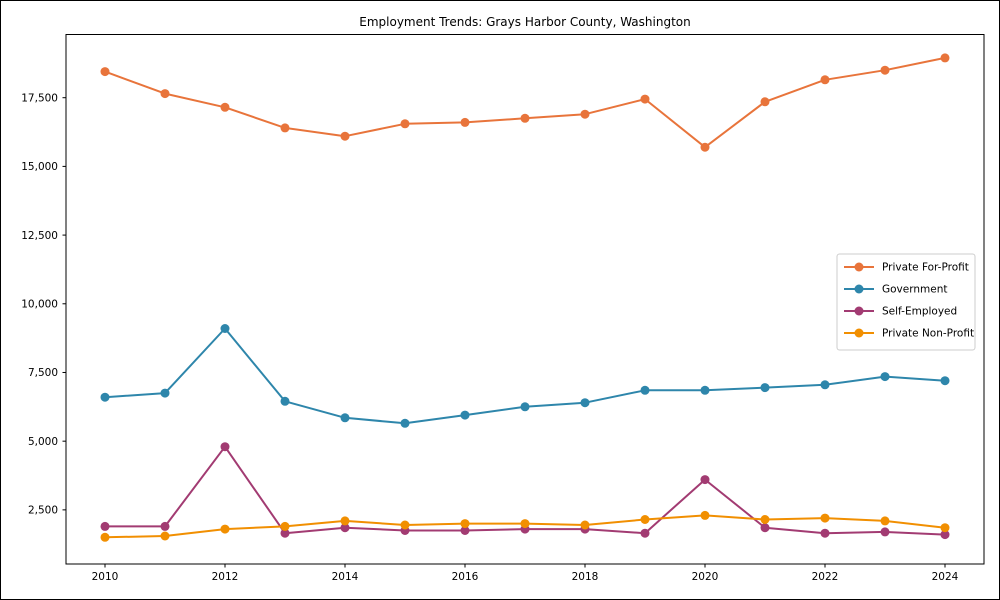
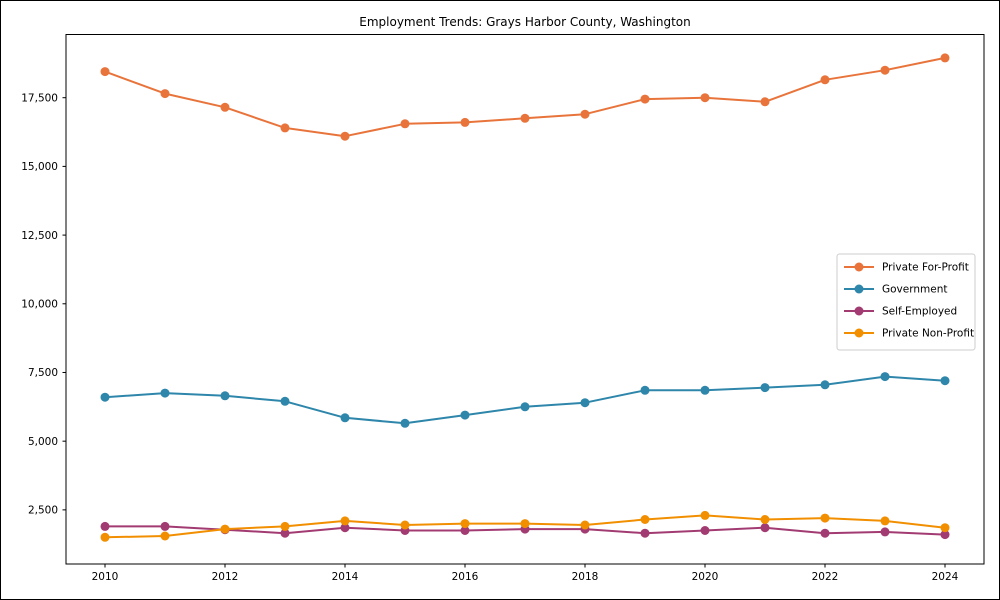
Government/2012: 9100 -> 6600
Self-Employed/2012: 4800 -> 1800
Private For-Profit/2020: 15700 -> 17500
Self-Employed/2020: 3600 -> 1800
